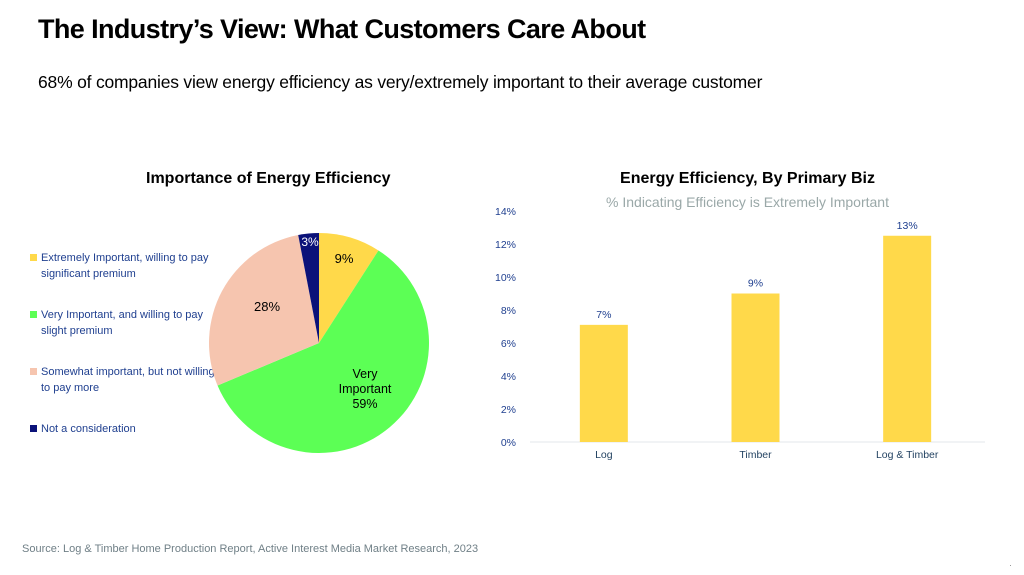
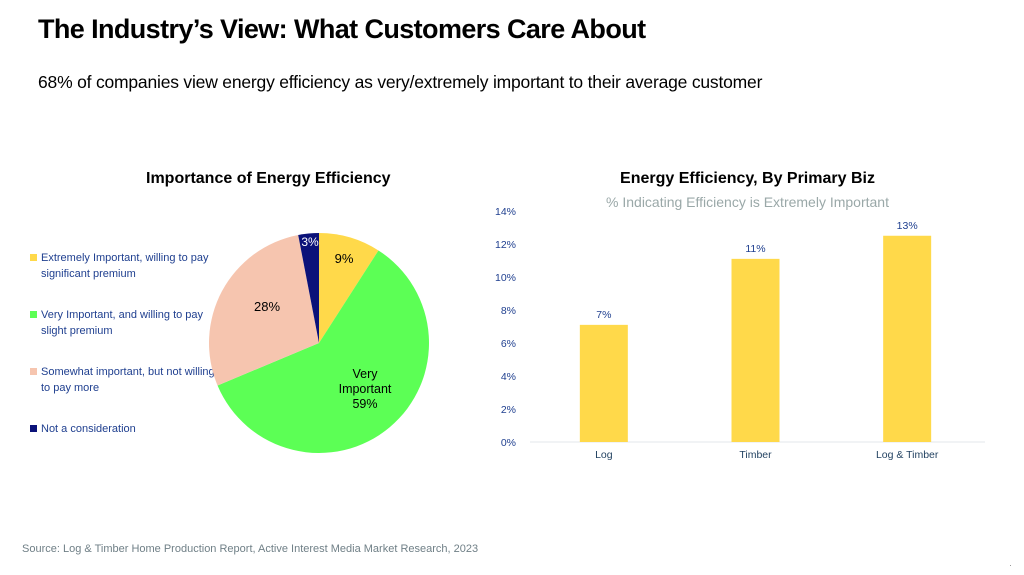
Energy Efficiency, By Primary Biz/Timber: 9% -> 11%
